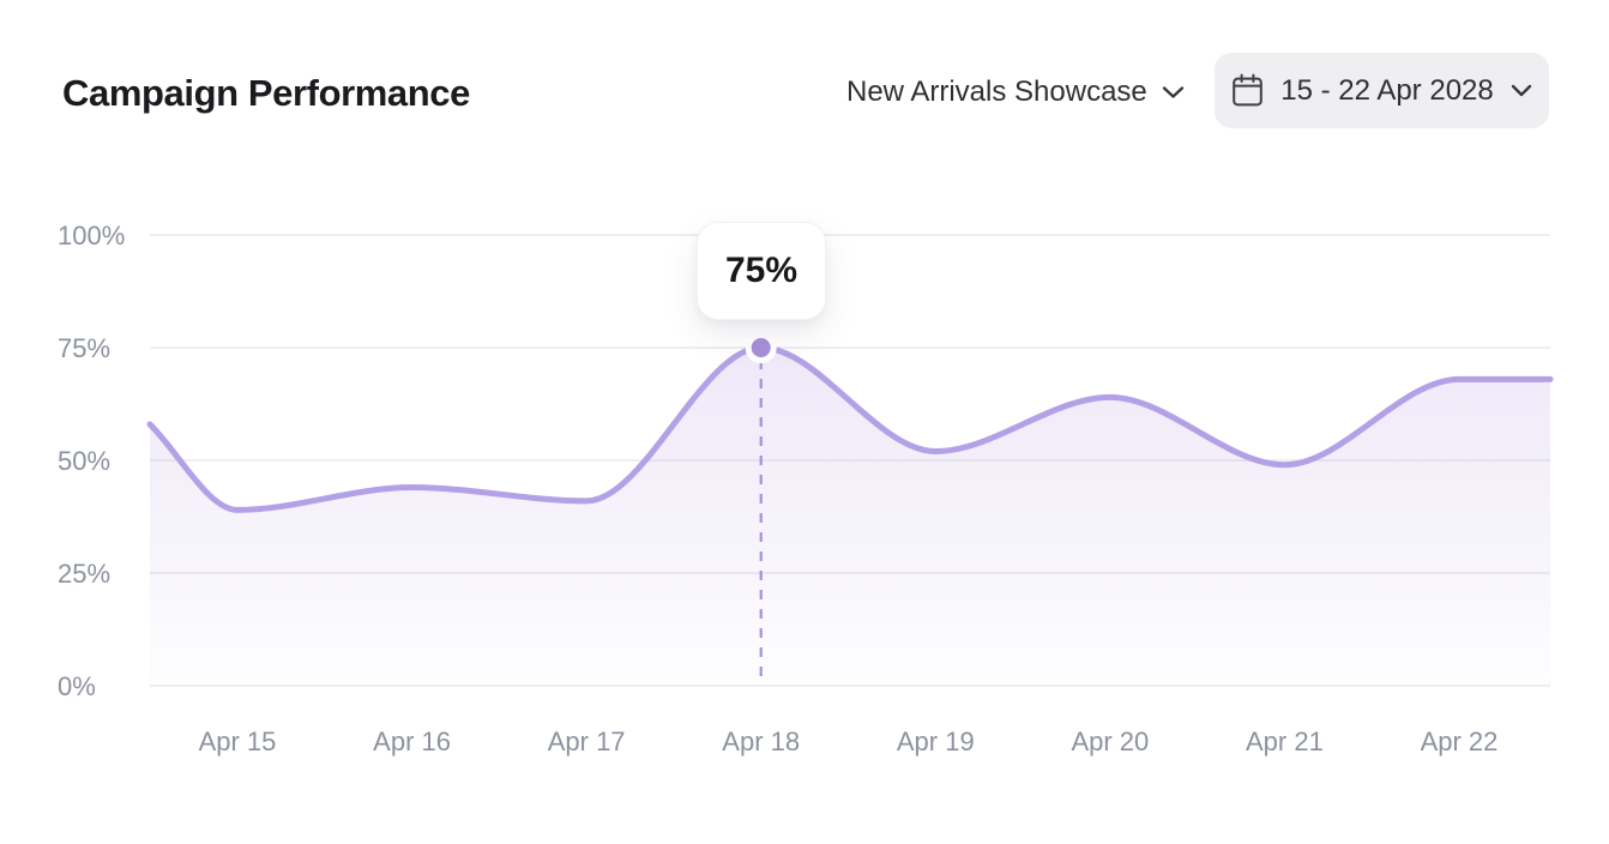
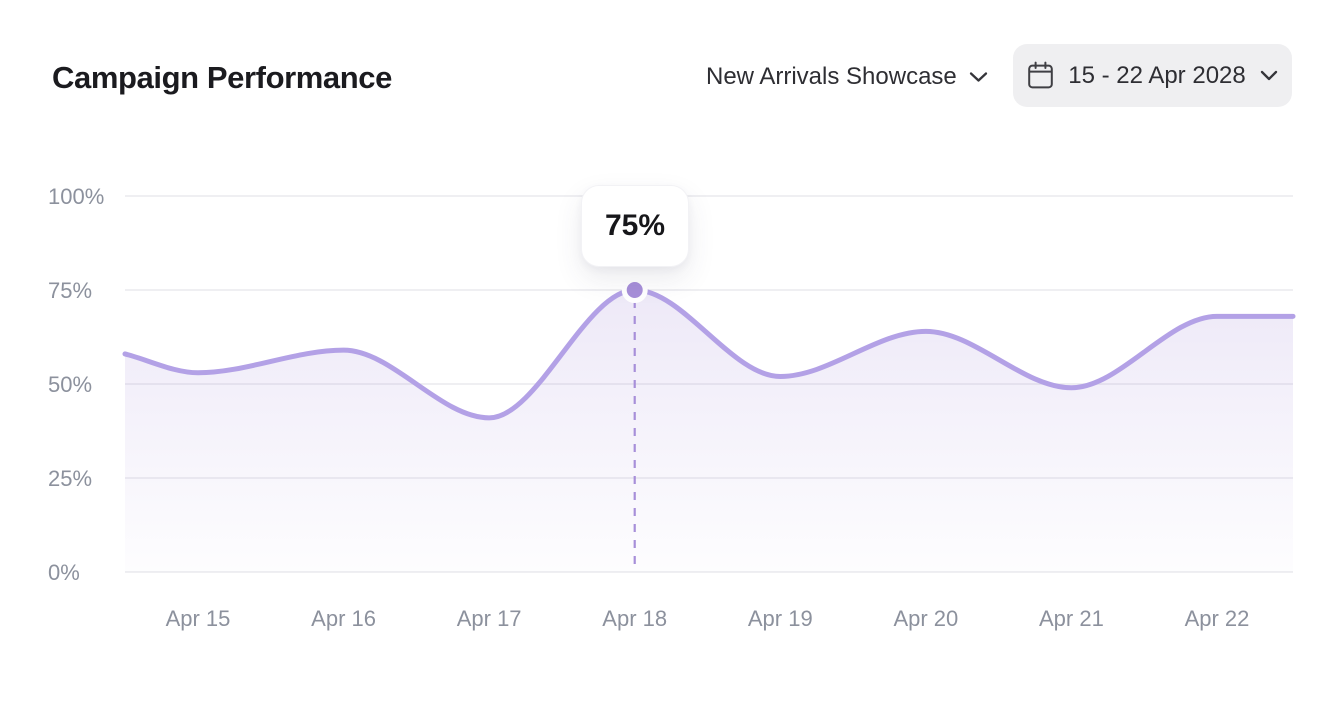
Apr 15: 39% -> 53%
Apr 16: 44% -> 59%
